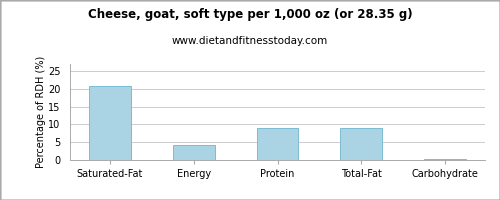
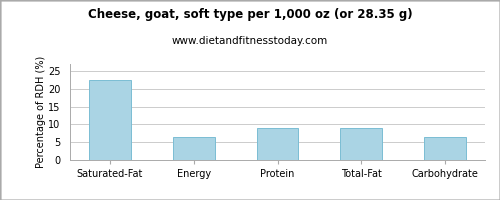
Saturated-Fat: 20.8 -> 22.5
Energy: 4.1 -> 6.5
Carbohydrate: 0.2 -> 6.5
